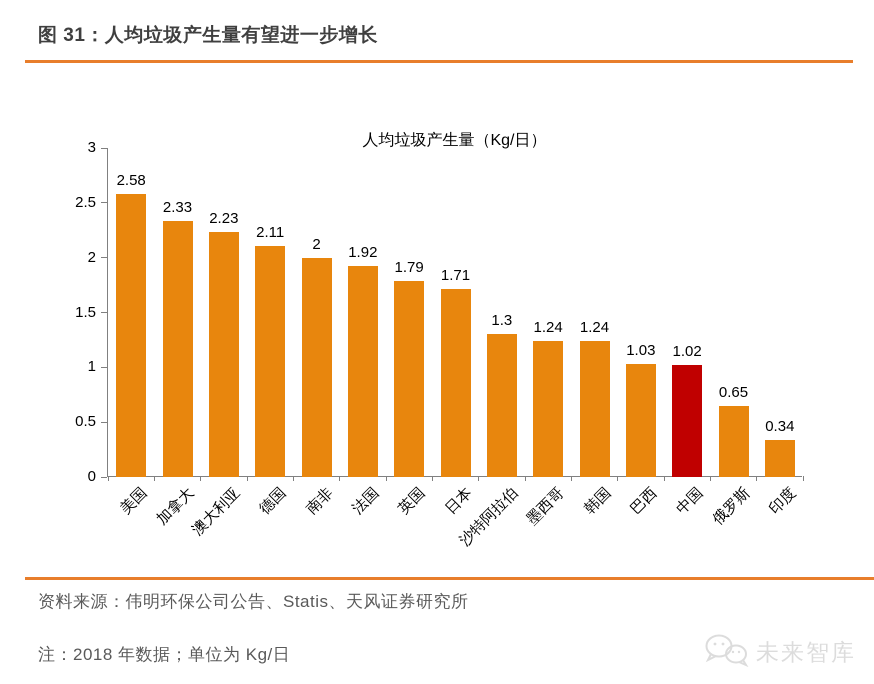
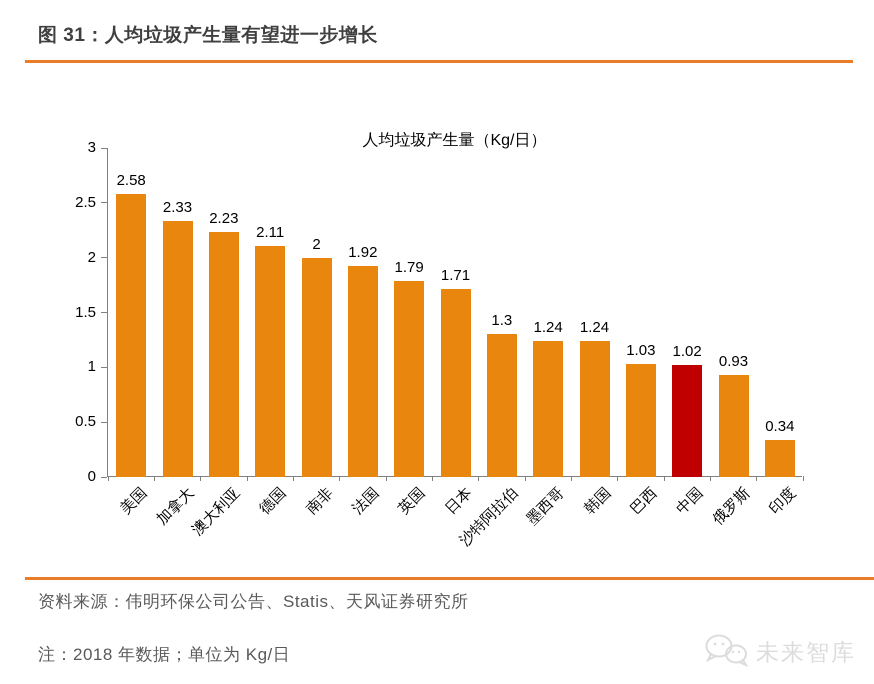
俄罗斯: 0.65 -> 0.93
